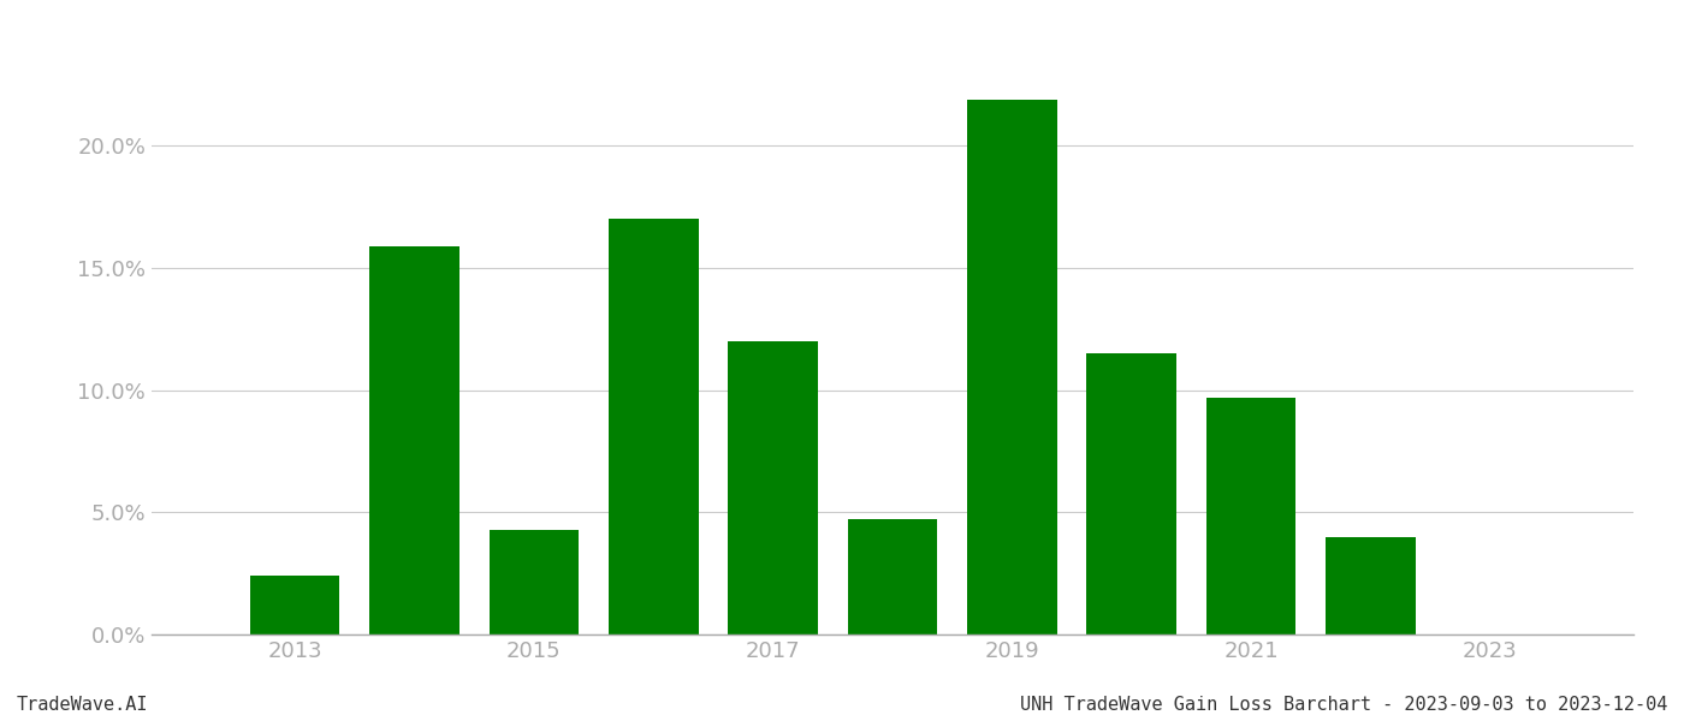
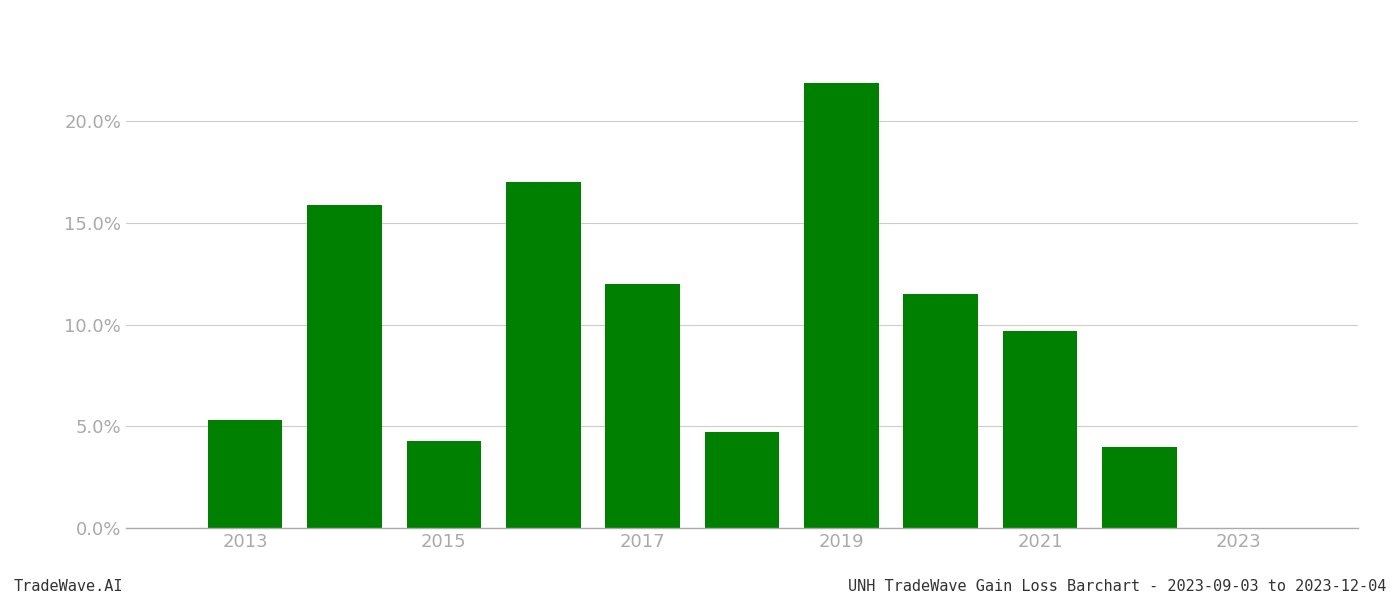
2013: 2.4% -> 5.3%
